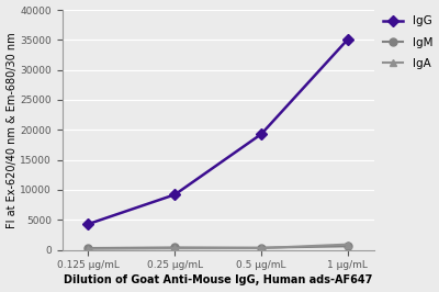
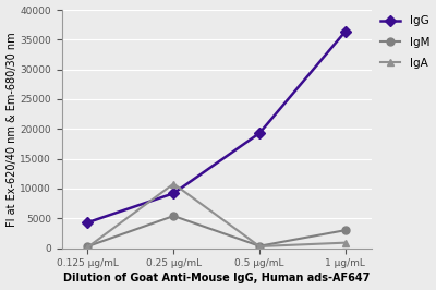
IgM/0.25 μg/mL: 400 -> 5400
IgA/0.25 μg/mL: 200 -> 10800
IgG/1 μg/mL: 35100 -> 36400
IgM/1 μg/mL: 600 -> 3000
